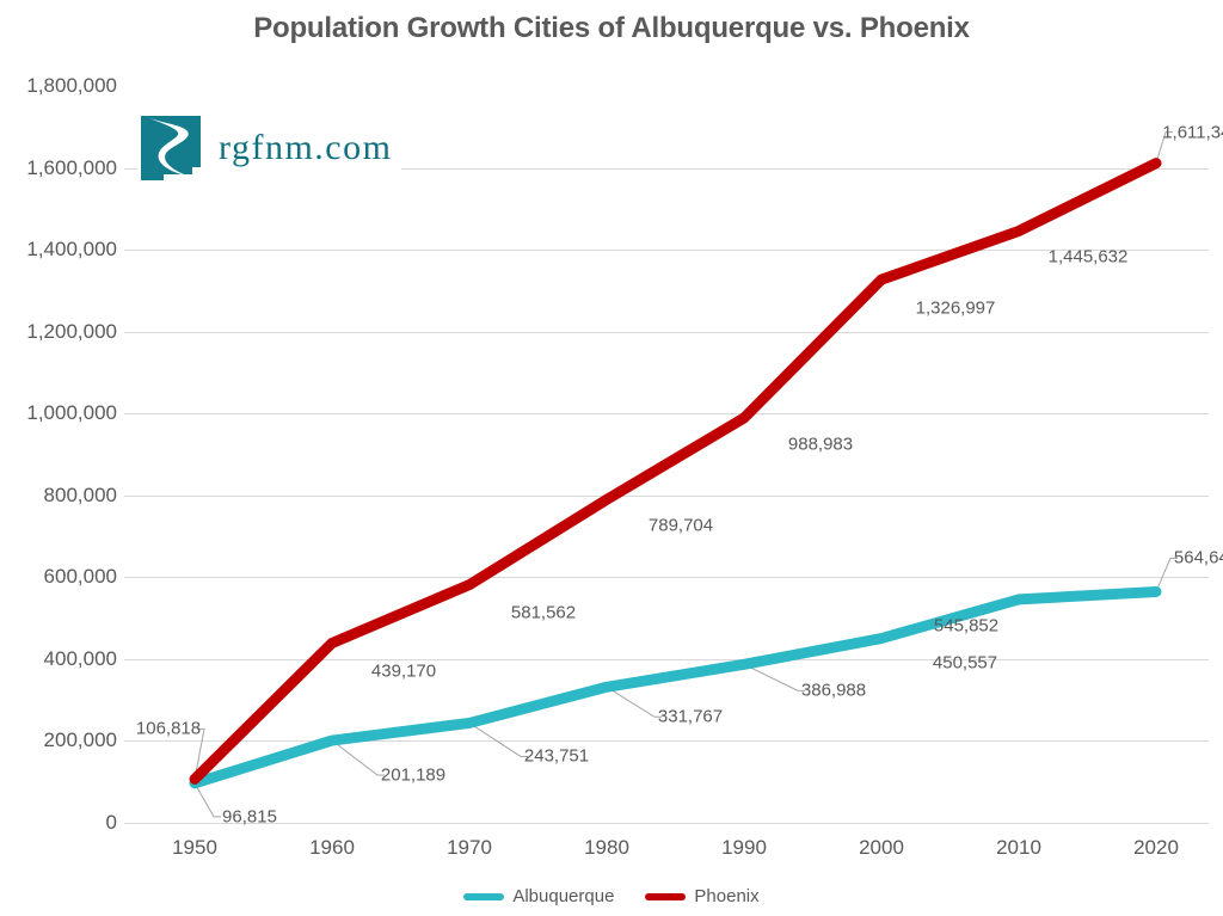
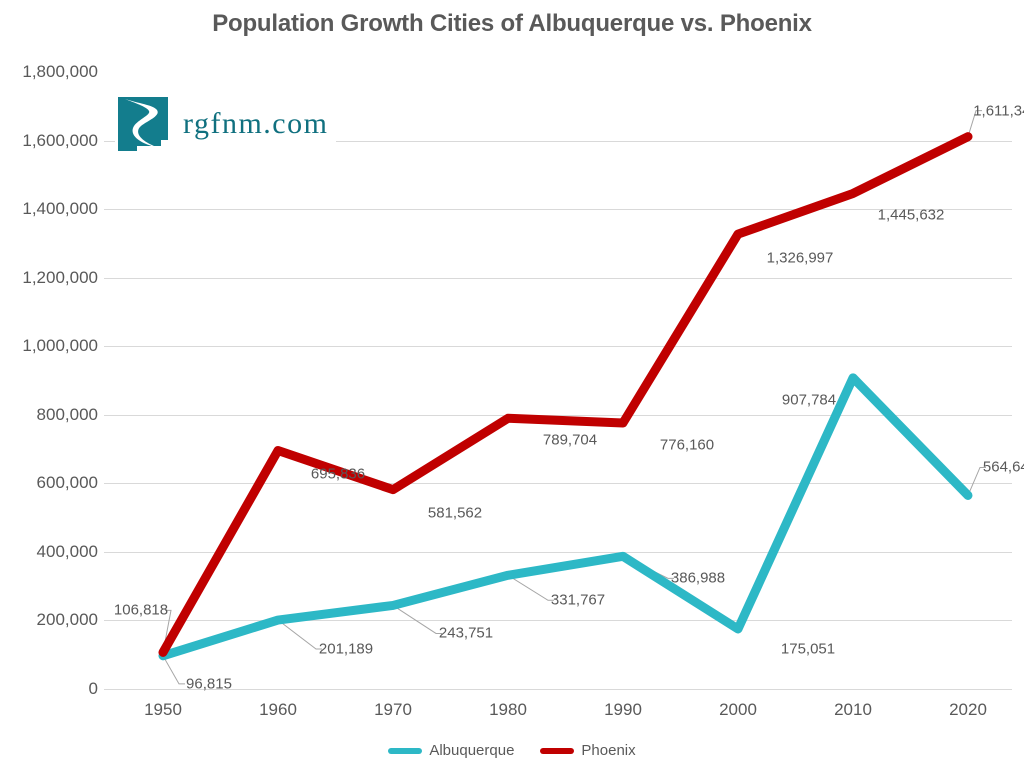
Phoenix/1960: 439,170 -> 695,836
Phoenix/1990: 988,983 -> 776,160
Albuquerque/2000: 450,557 -> 175,051
Albuquerque/2010: 545,852 -> 907,784
